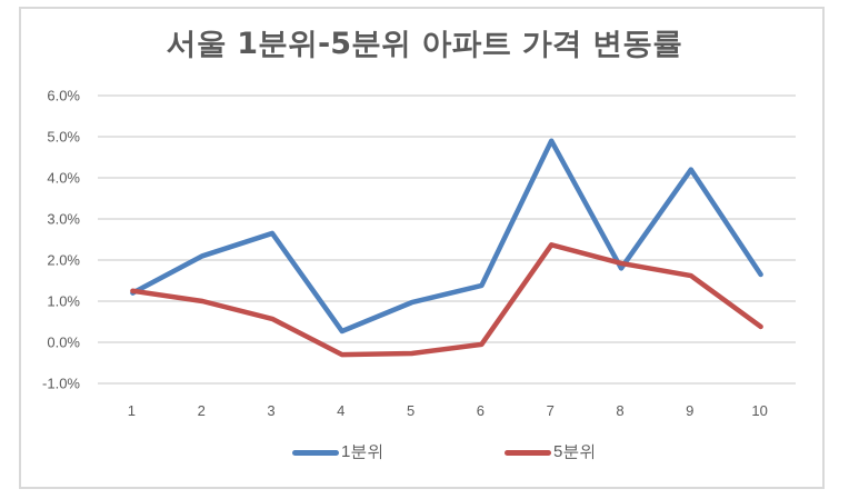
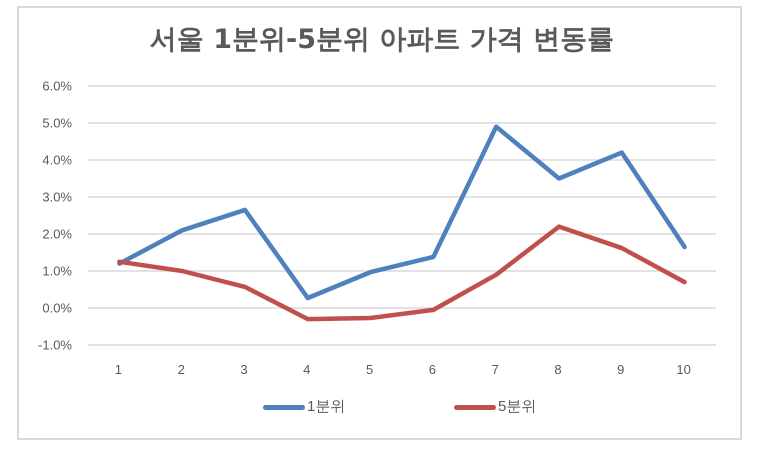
5분위/7: 2.4% -> 0.9%
1분위/8: 1.8% -> 3.5%
5분위/8: 1.9% -> 2.2%
5분위/10: 0.4% -> 0.7%
